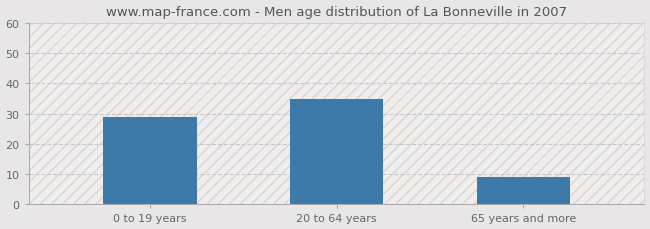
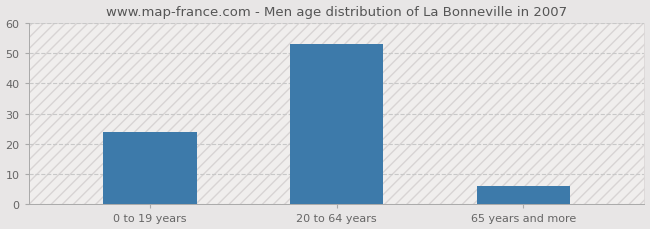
0 to 19 years: 29 -> 24
20 to 64 years: 35 -> 53
65 years and more: 9 -> 6
